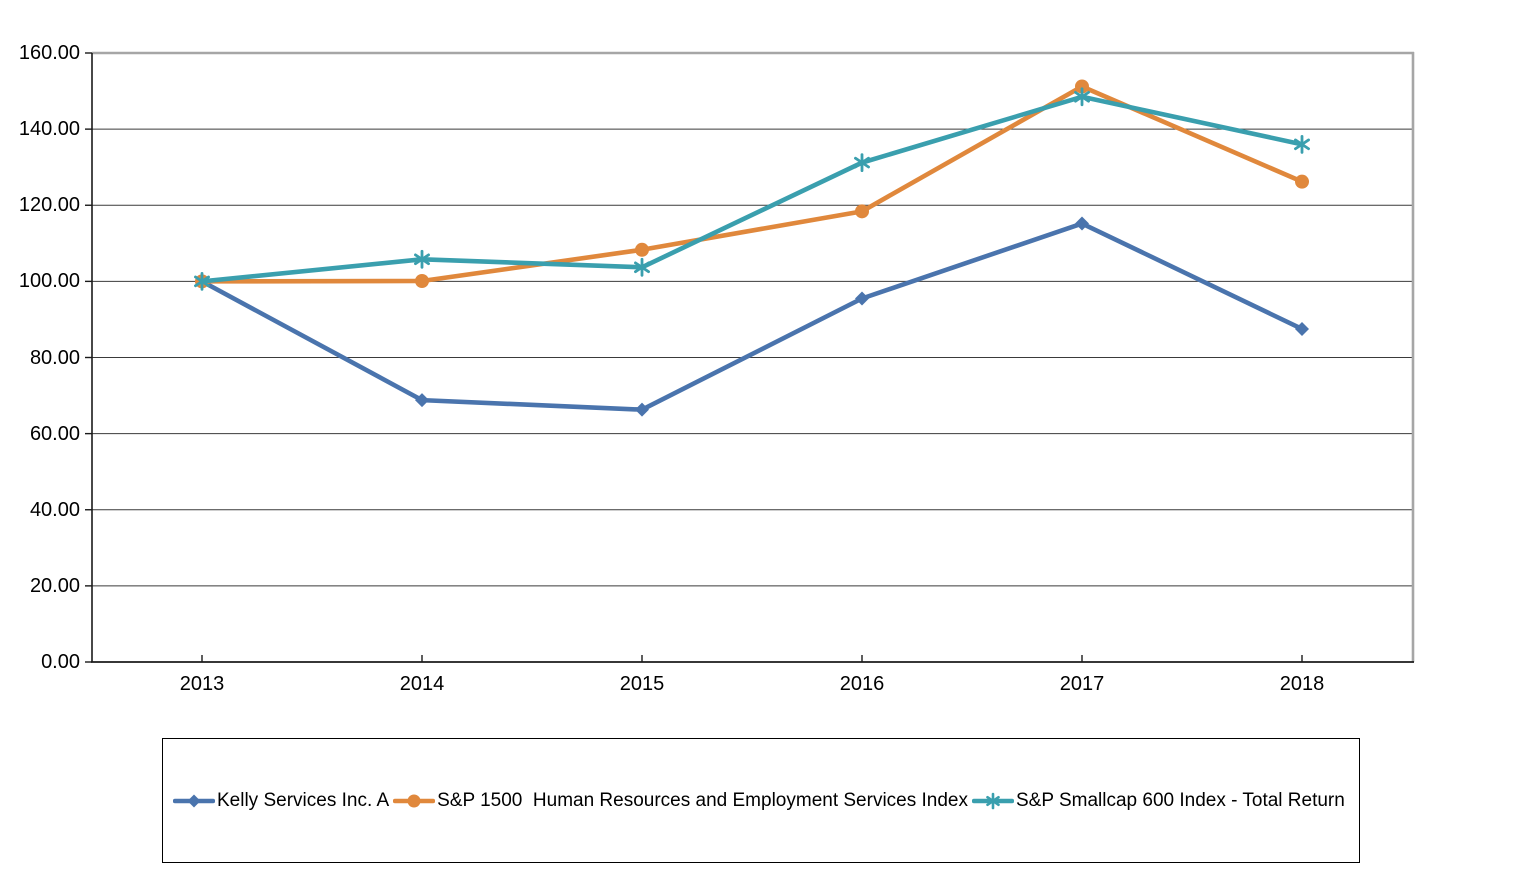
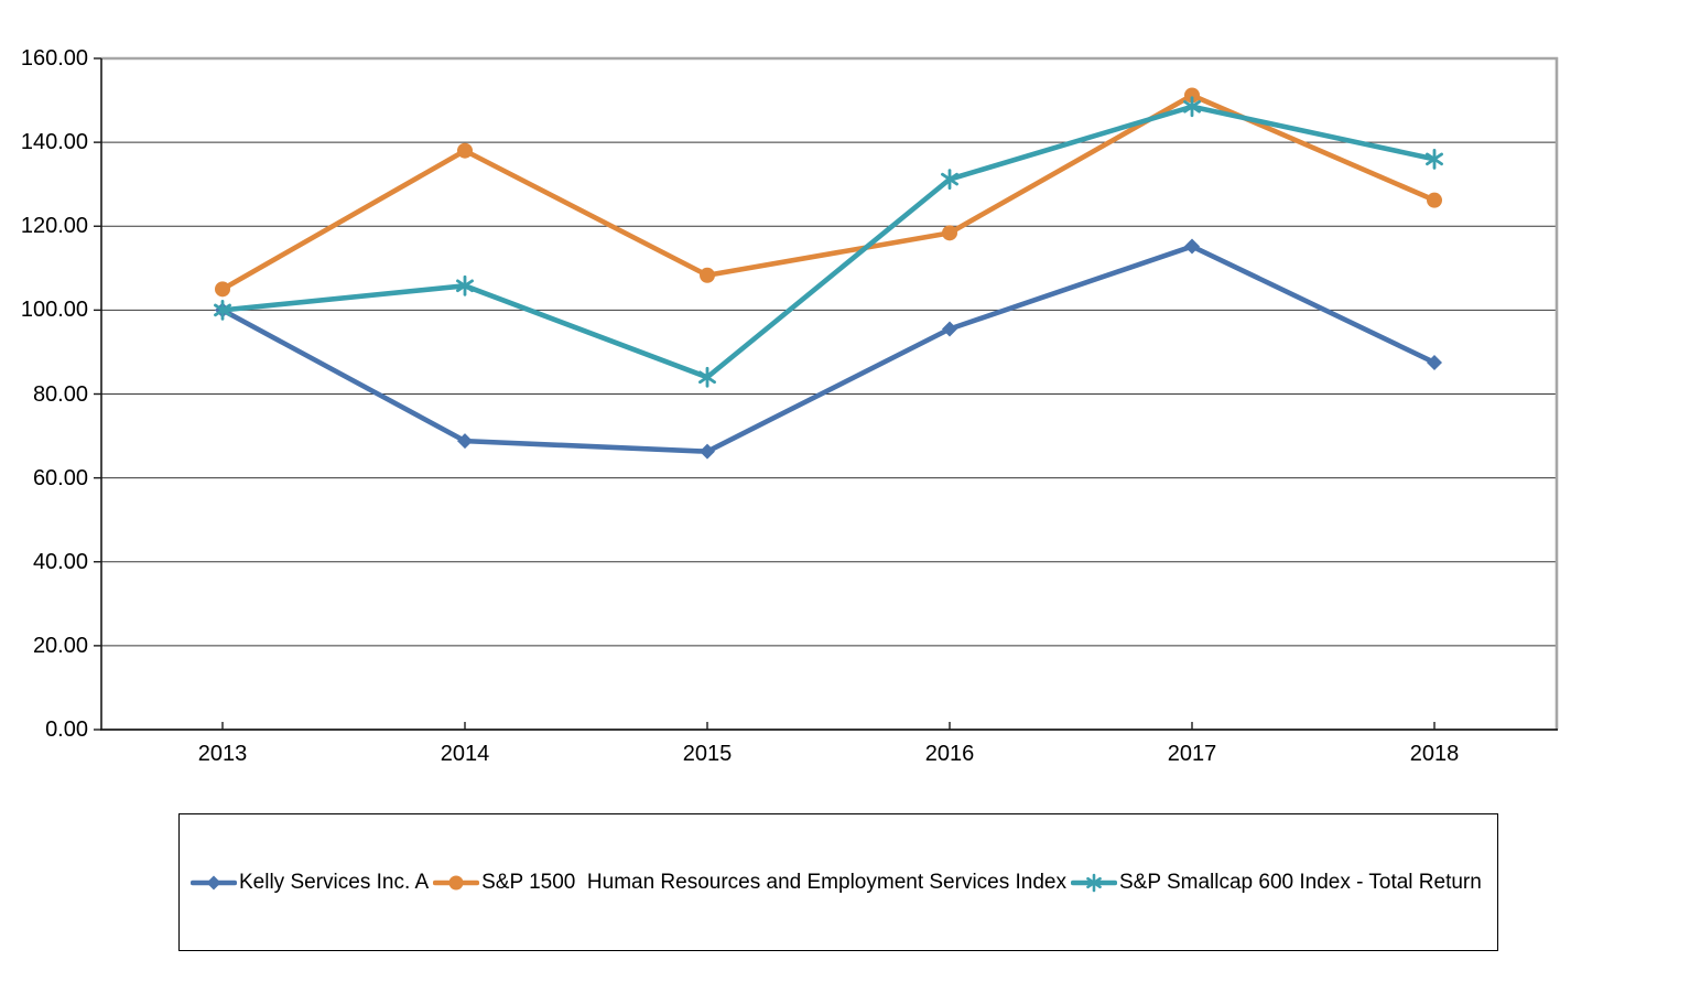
S&P 1500 Human Resources and Employment Services Index/2013: 100 -> 105
S&P 1500 Human Resources and Employment Services Index/2014: 100 -> 138
S&P Smallcap 600 Index - Total Return/2015: 104 -> 84
